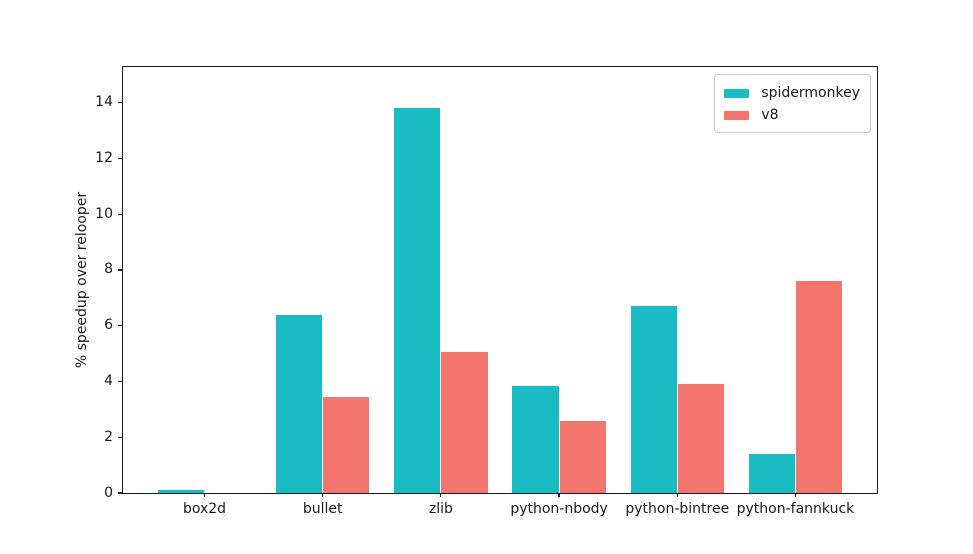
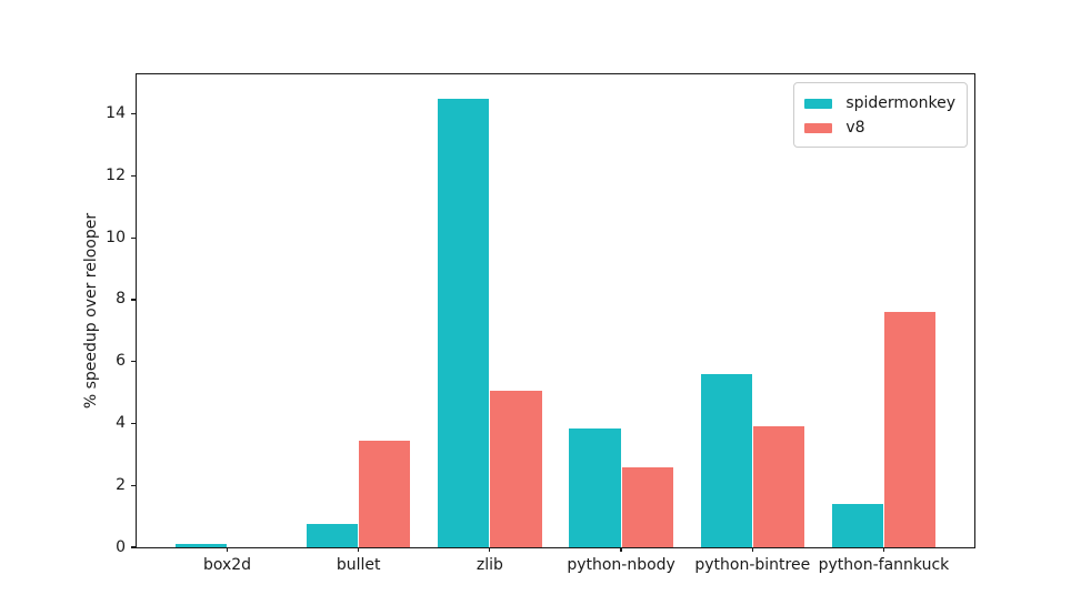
spidermonkey/bullet: 6.4 -> 0.8
spidermonkey/zlib: 13.8 -> 14.5
spidermonkey/python-bintree: 6.7 -> 5.6
